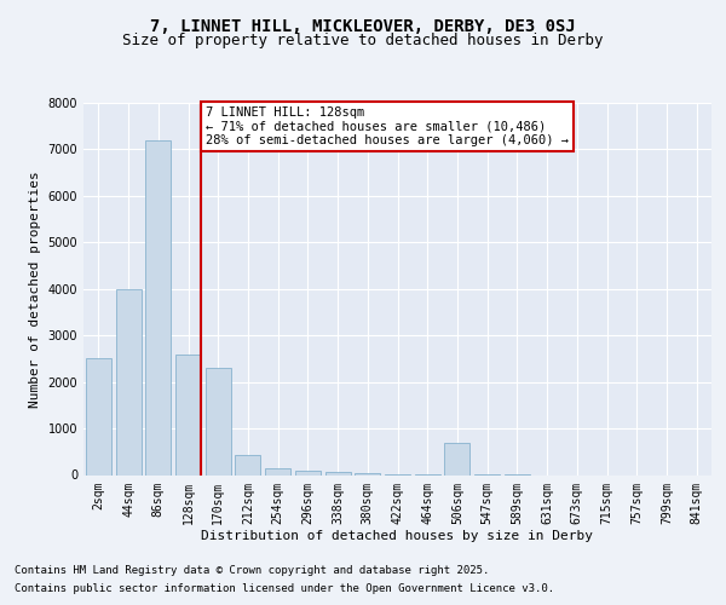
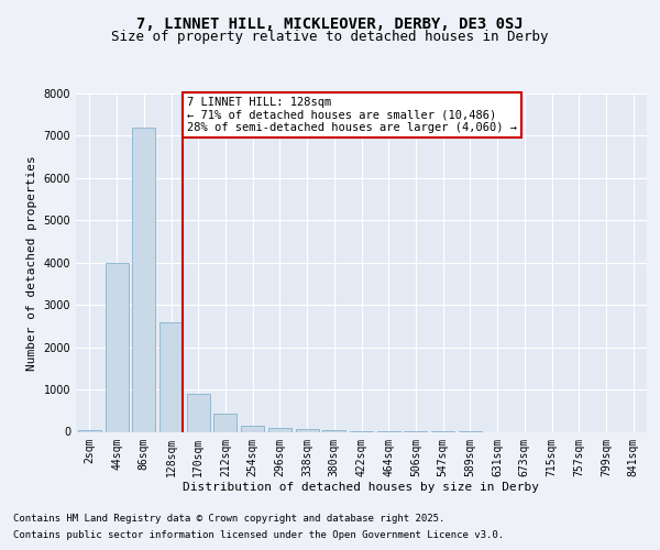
2sqm: 2500 -> 50
170sqm: 2300 -> 900
506sqm: 700 -> 0
